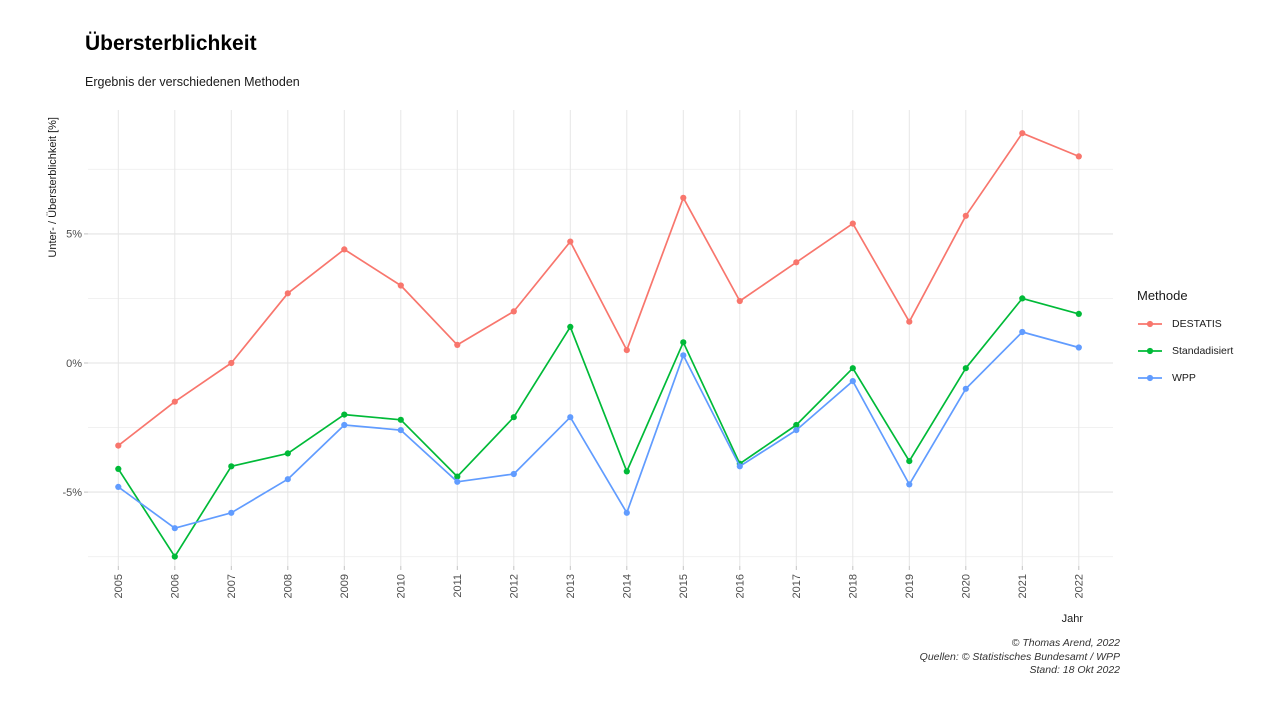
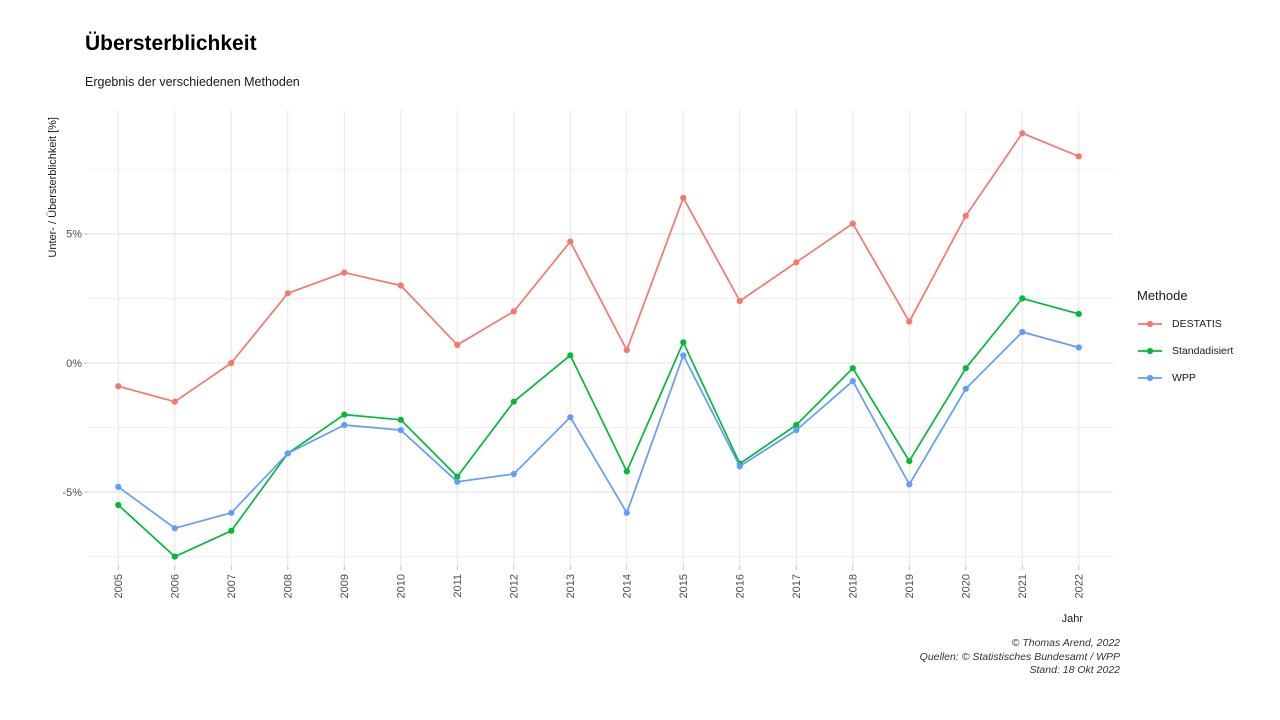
DESTATIS/2005: -3.2% -> -0.9%
Standadisiert/2005: -4.1% -> -5.5%
Standadisiert/2007: -4.0% -> -6.5%
WPP/2008: -4.5% -> -3.5%
DESTATIS/2009: 4.4% -> 3.5%
Standadisiert/2012: -2.1% -> -1.5%
Standadisiert/2013: 1.4% -> 0.3%
